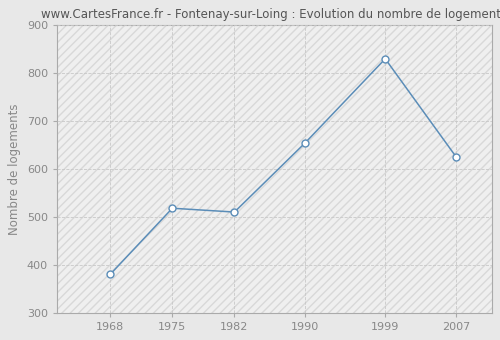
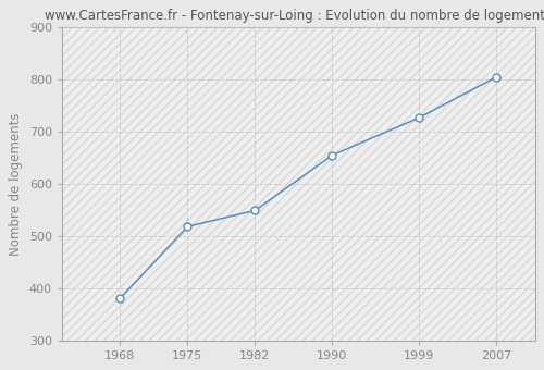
1982: 510 -> 549
1999: 830 -> 727
2007: 625 -> 805
